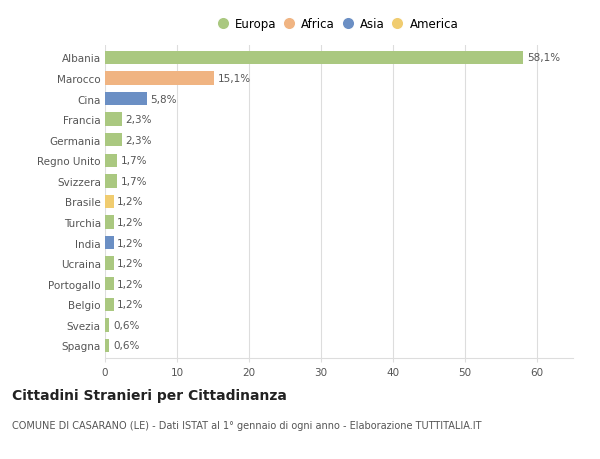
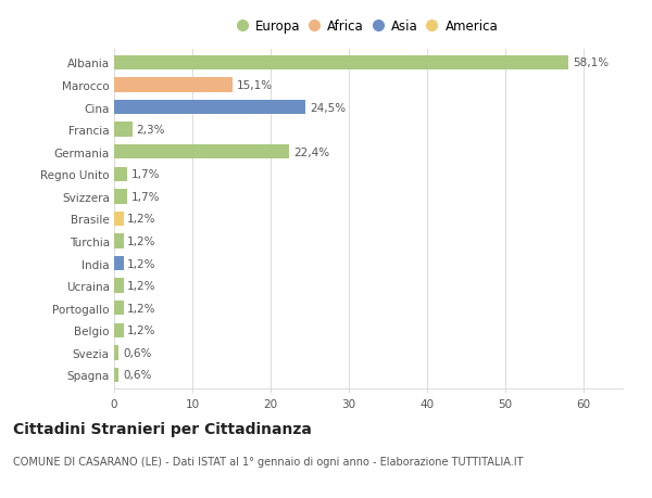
Cina: 5,8% -> 24,5%
Germania: 2,3% -> 22,4%
